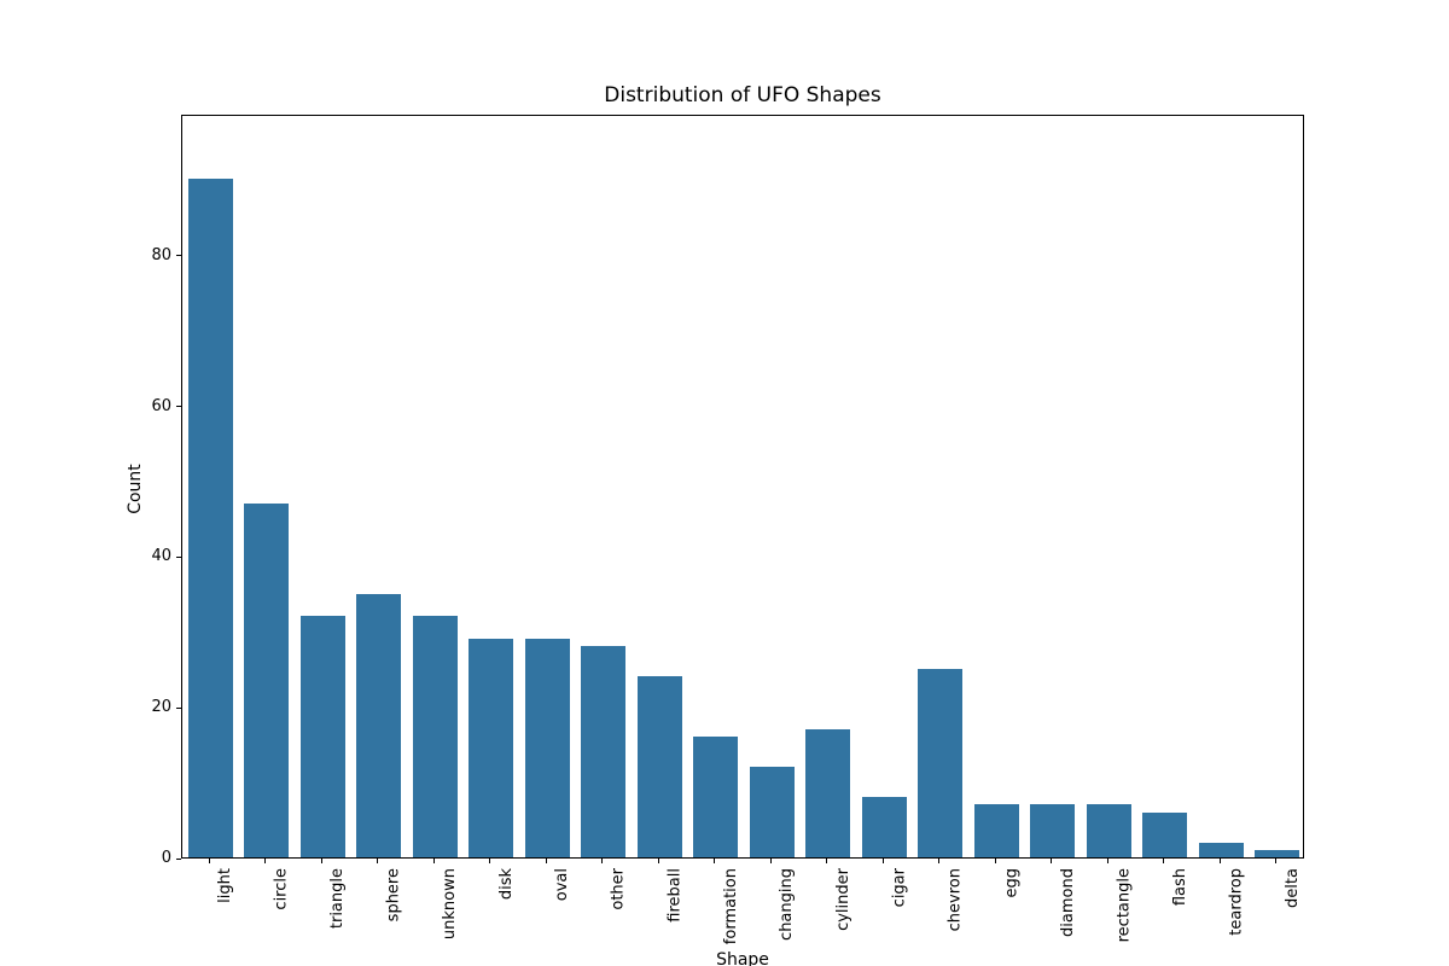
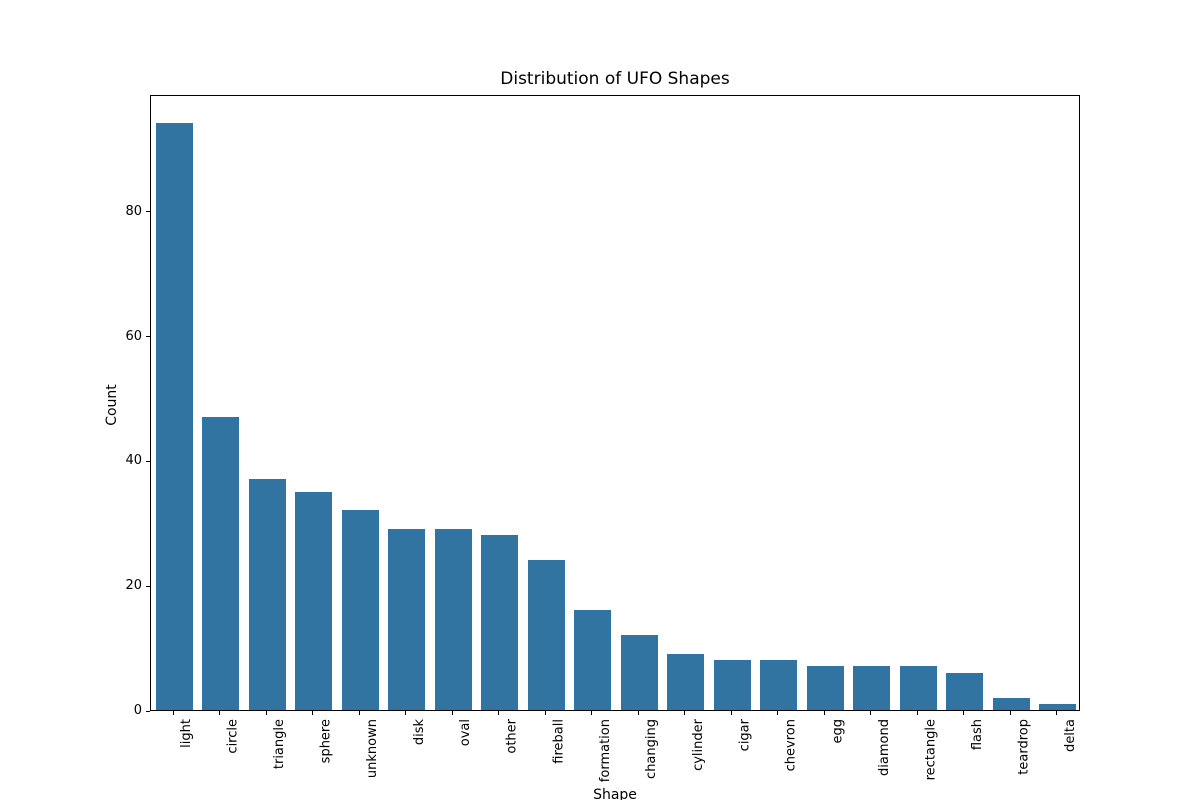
light: 90 -> 94
triangle: 32 -> 37
cylinder: 17 -> 9
chevron: 25 -> 8
